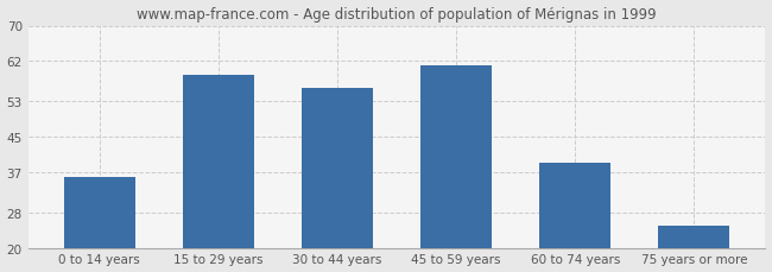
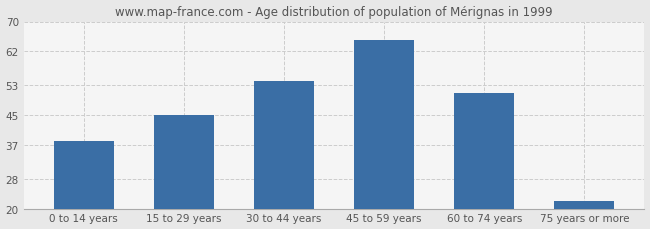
0 to 14 years: 36 -> 38
15 to 29 years: 59 -> 45
30 to 44 years: 56 -> 54
45 to 59 years: 61 -> 65
60 to 74 years: 39 -> 51
75 years or more: 25 -> 22
